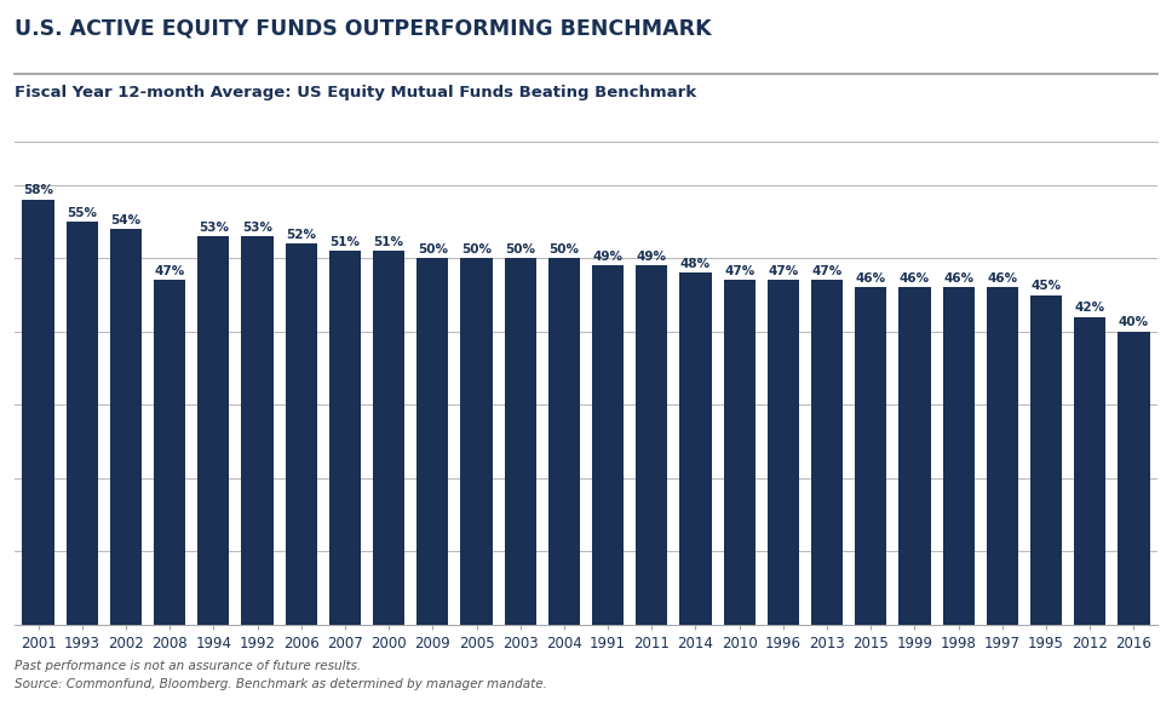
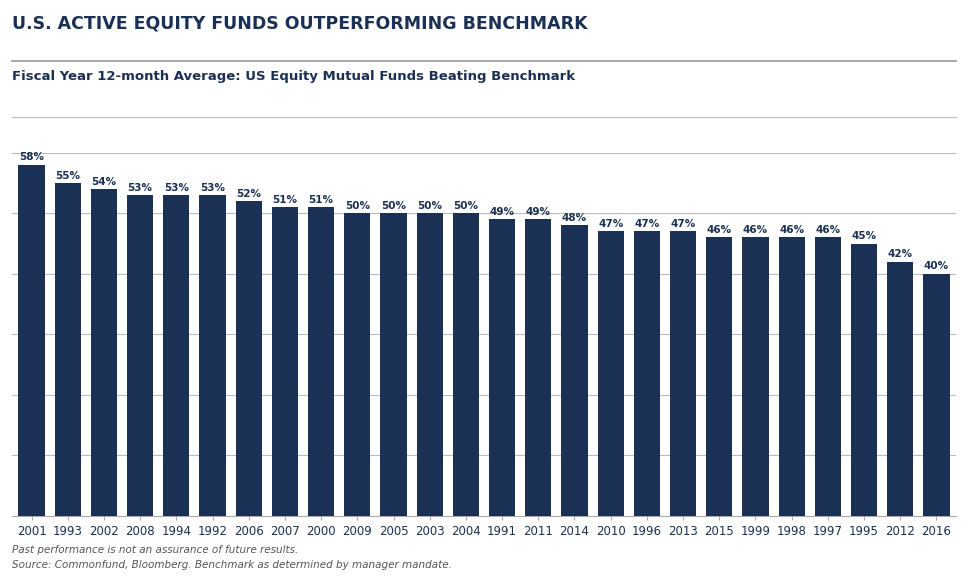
2008: 47% -> 53%
